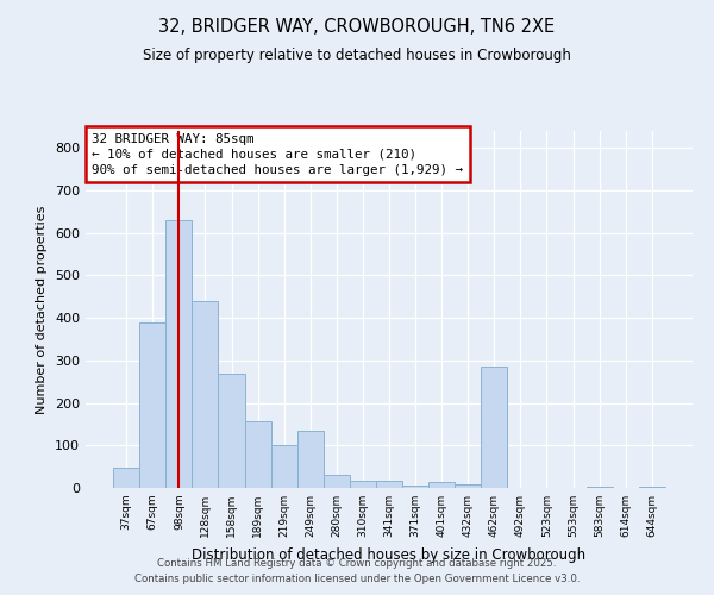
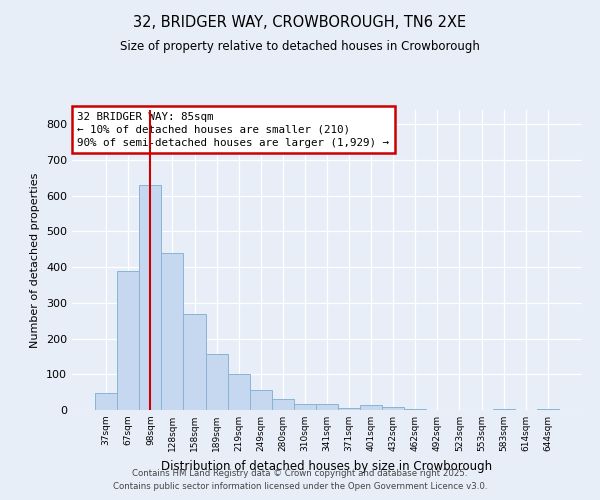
249sqm: 135 -> 57
462sqm: 285 -> 4
